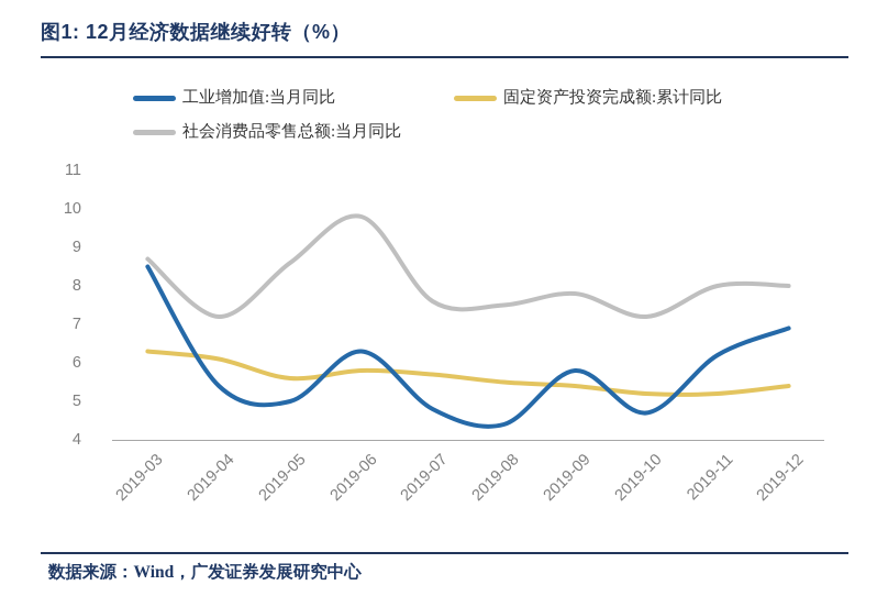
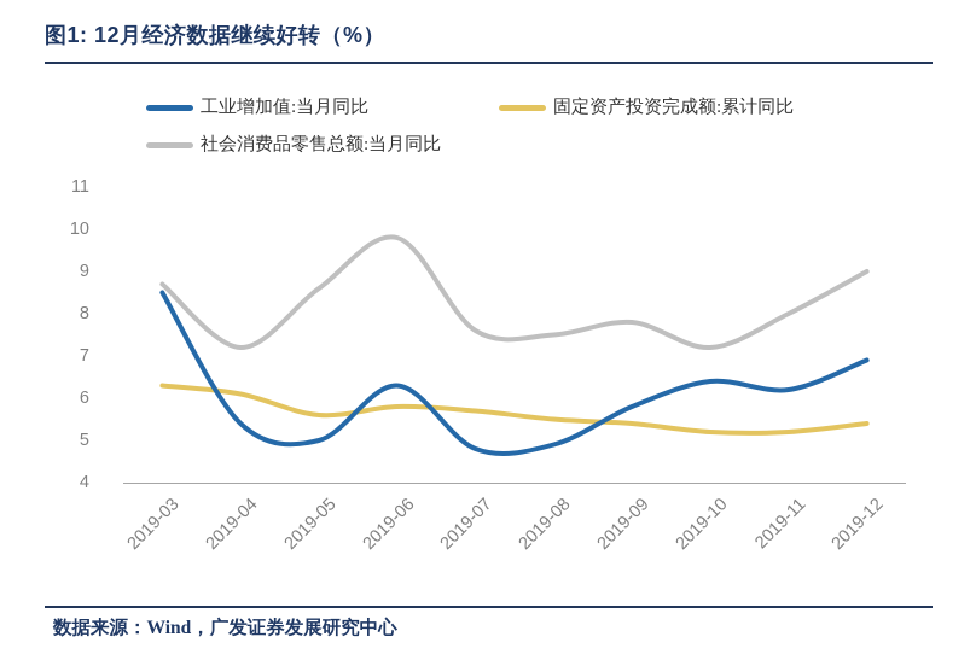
工业增加值:当月同比/2019-08: 4.4 -> 4.9
工业增加值:当月同比/2019-10: 4.7 -> 6.4
社会消费品零售总额:当月同比/2019-12: 8.0 -> 9.0
